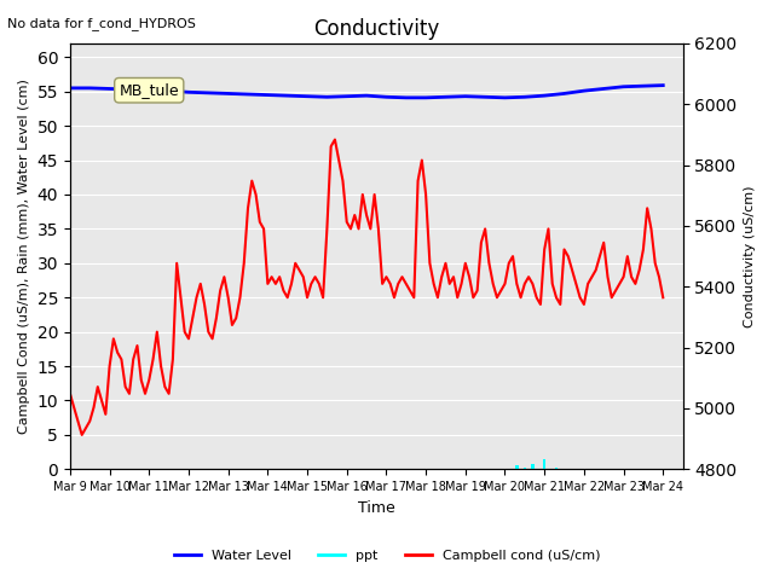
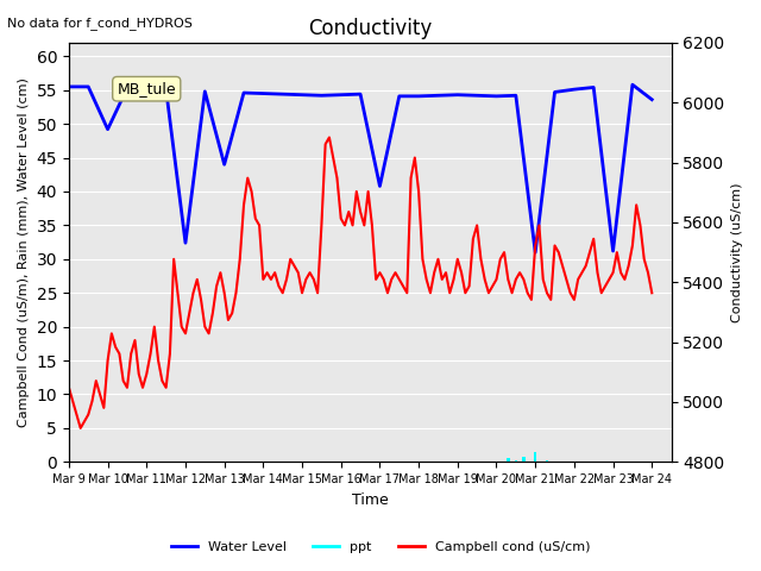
Water Level/Mar 10: 55.4 -> 49.2
Water Level/Mar 12: 54.9 -> 32.4
Water Level/Mar 13: 54.7 -> 44.0
Water Level/Mar 17: 54.2 -> 40.8
Water Level/Mar 21: 54.4 -> 31.0
Water Level/Mar 23: 55.7 -> 31.2
Water Level/Mar 24: 55.9 -> 53.6
